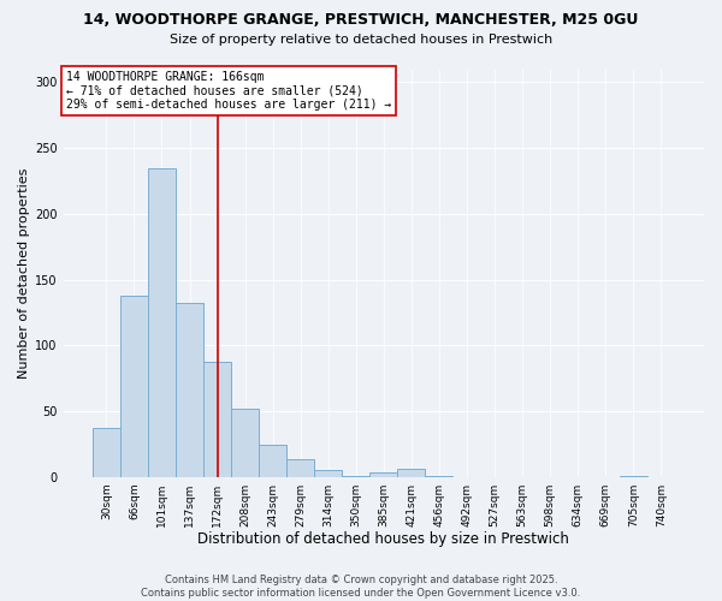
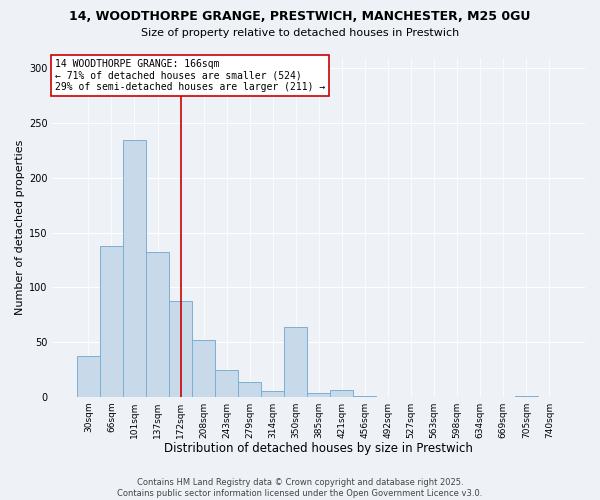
350sqm: 1 -> 64
